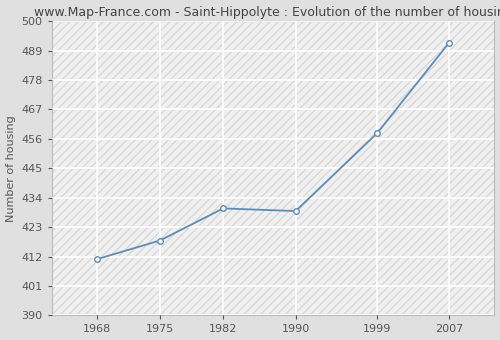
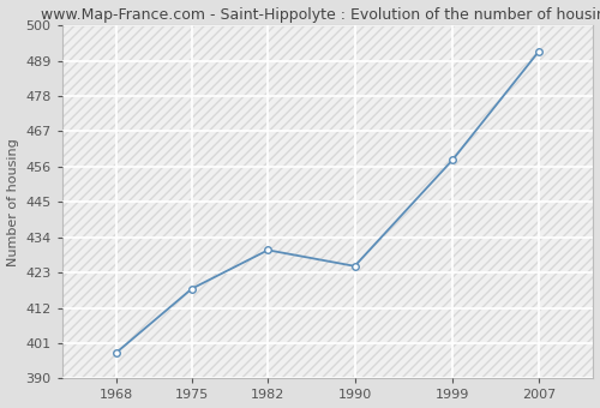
1968: 411 -> 398
1990: 429 -> 425
